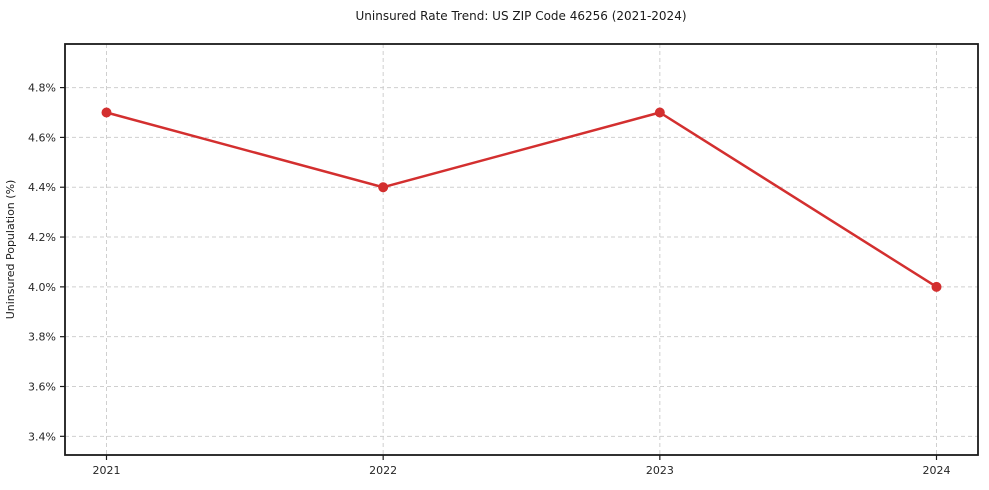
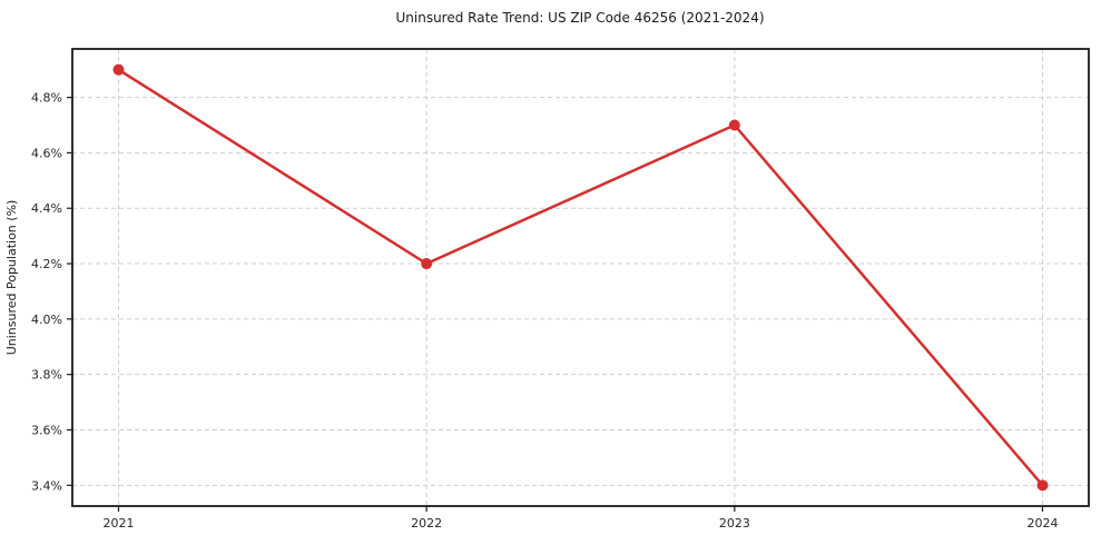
2021: 4.7% -> 4.9%
2022: 4.4% -> 4.2%
2024: 4.0% -> 3.4%
